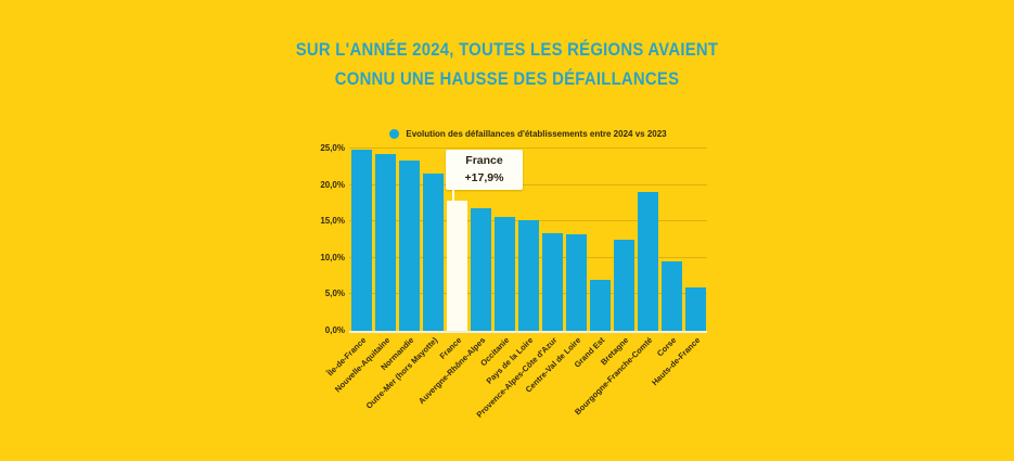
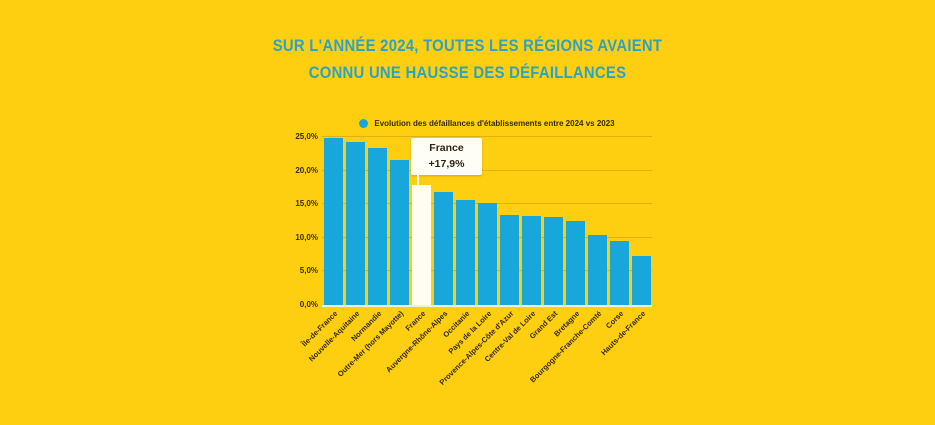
Grand Est: 7% -> 13%
Bourgogne-Franche-Comté: 19% -> 10%
Hauts-de-France: 6% -> 7%
